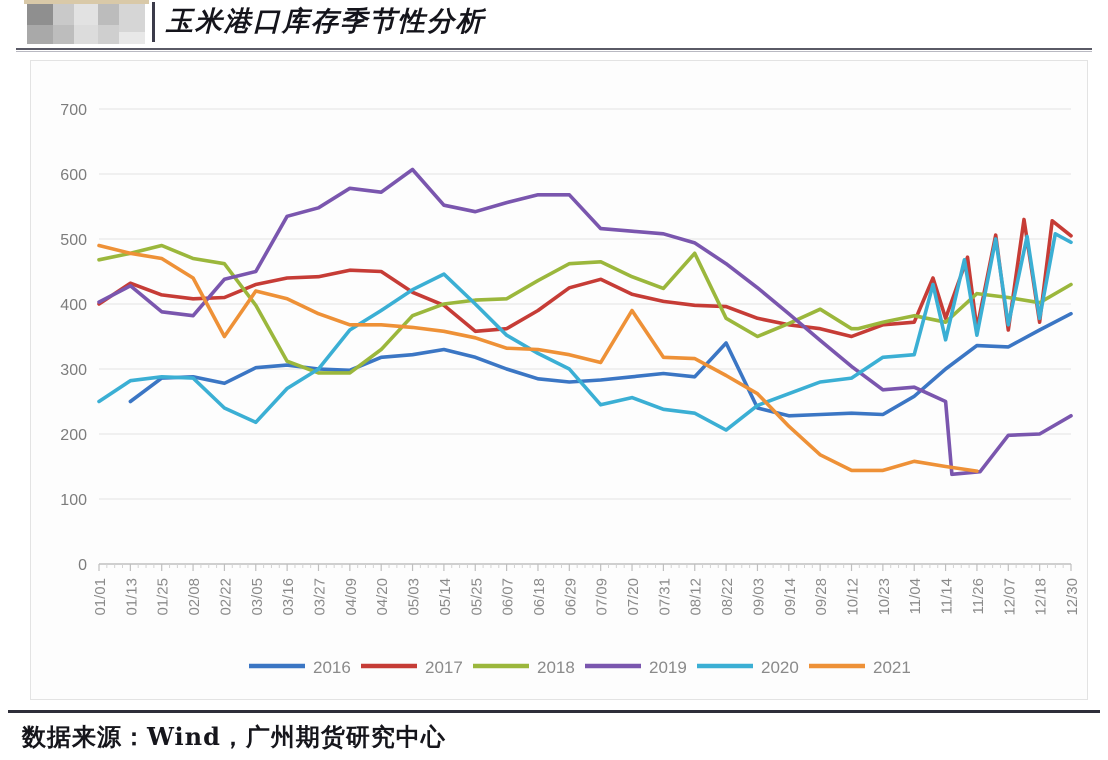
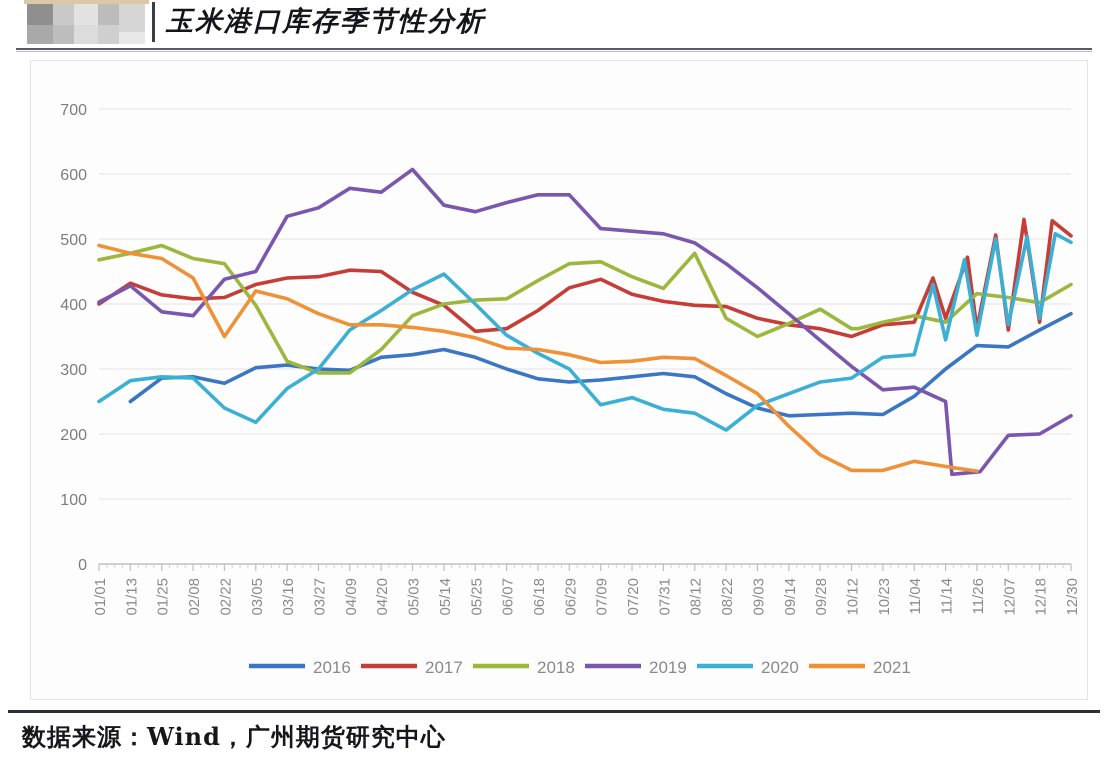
2021/07/20: 390 -> 310
2016/08/22: 340 -> 260
